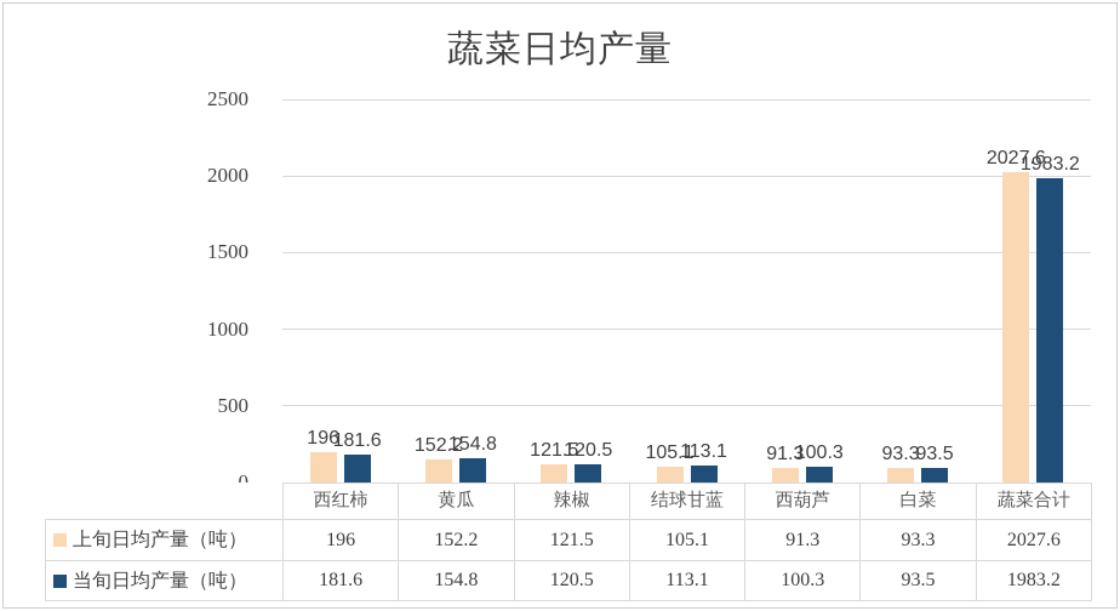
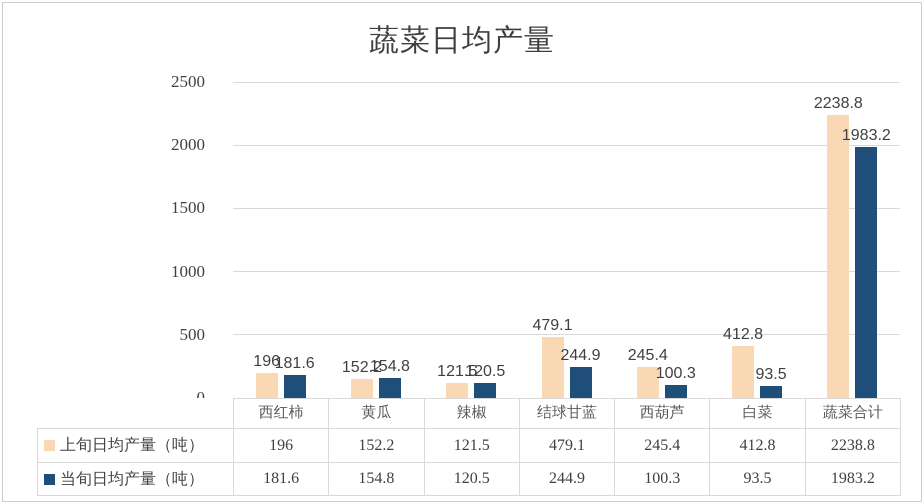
上旬日均产量（吨）/结球甘蓝: 105.1 -> 479.1
当旬日均产量（吨）/结球甘蓝: 113.1 -> 244.9
上旬日均产量（吨）/西葫芦: 91.3 -> 245.4
上旬日均产量（吨）/白菜: 93.3 -> 412.8
上旬日均产量（吨）/蔬菜合计: 2027.6 -> 2238.8
